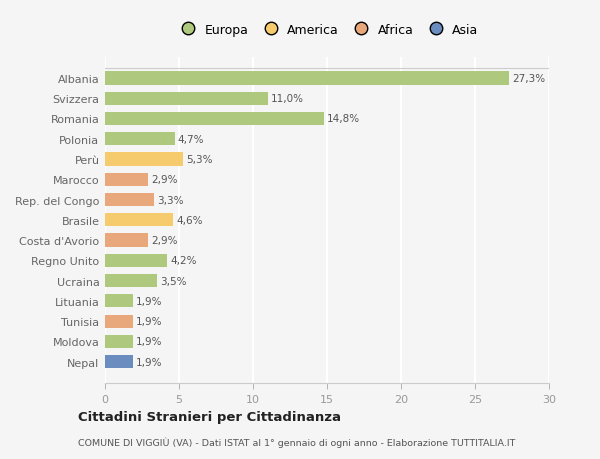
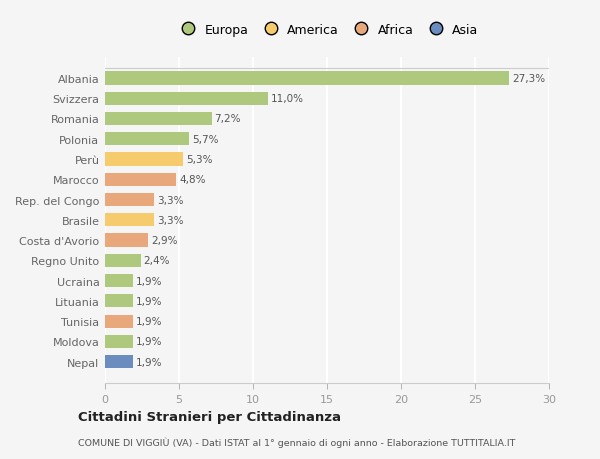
Romania: 14,8% -> 7,2%
Polonia: 4,7% -> 5,7%
Marocco: 2,9% -> 4,8%
Brasile: 4,6% -> 3,3%
Regno Unito: 4,2% -> 2,4%
Ucraina: 3,5% -> 1,9%
